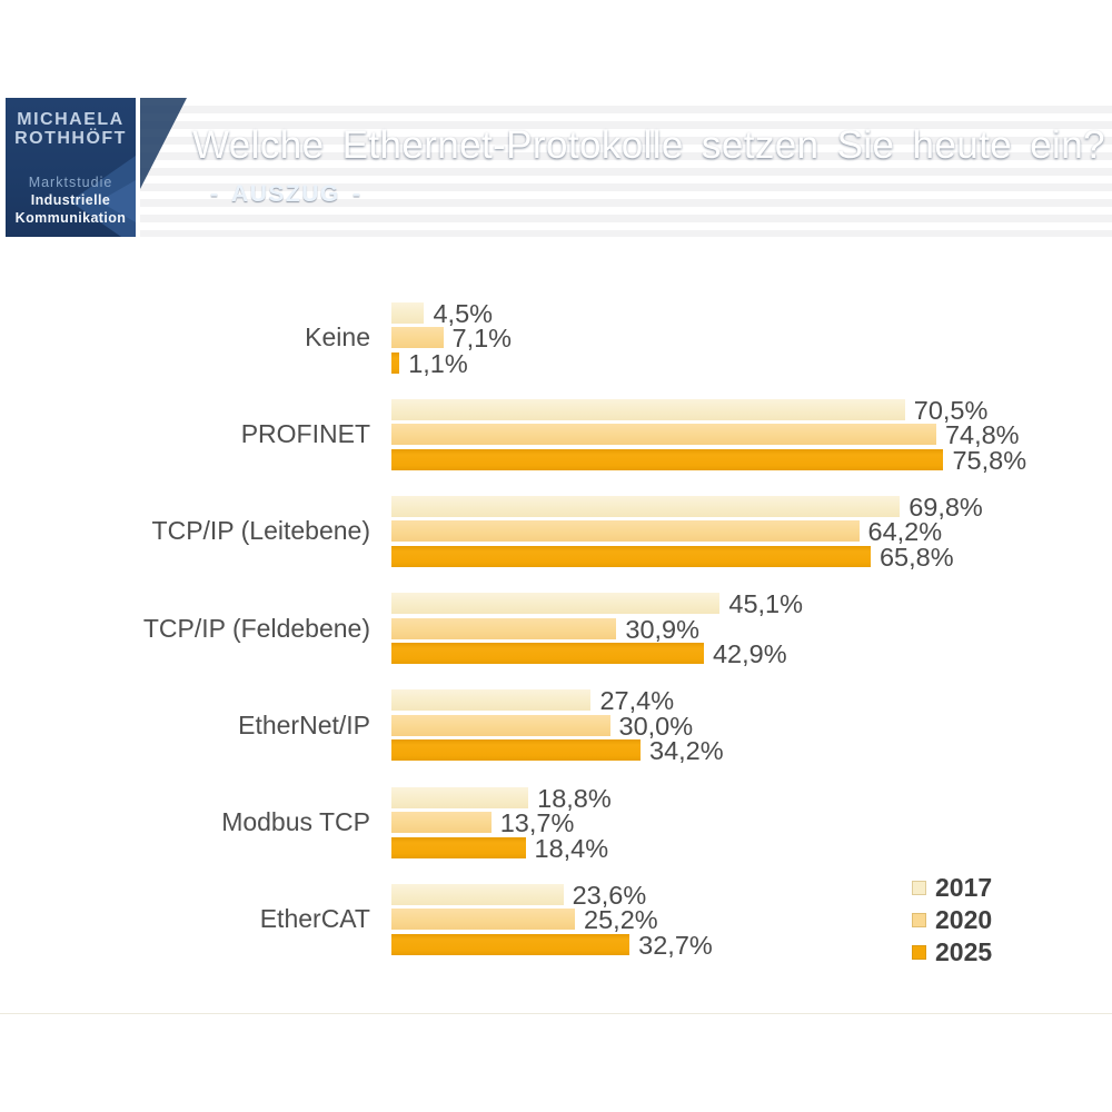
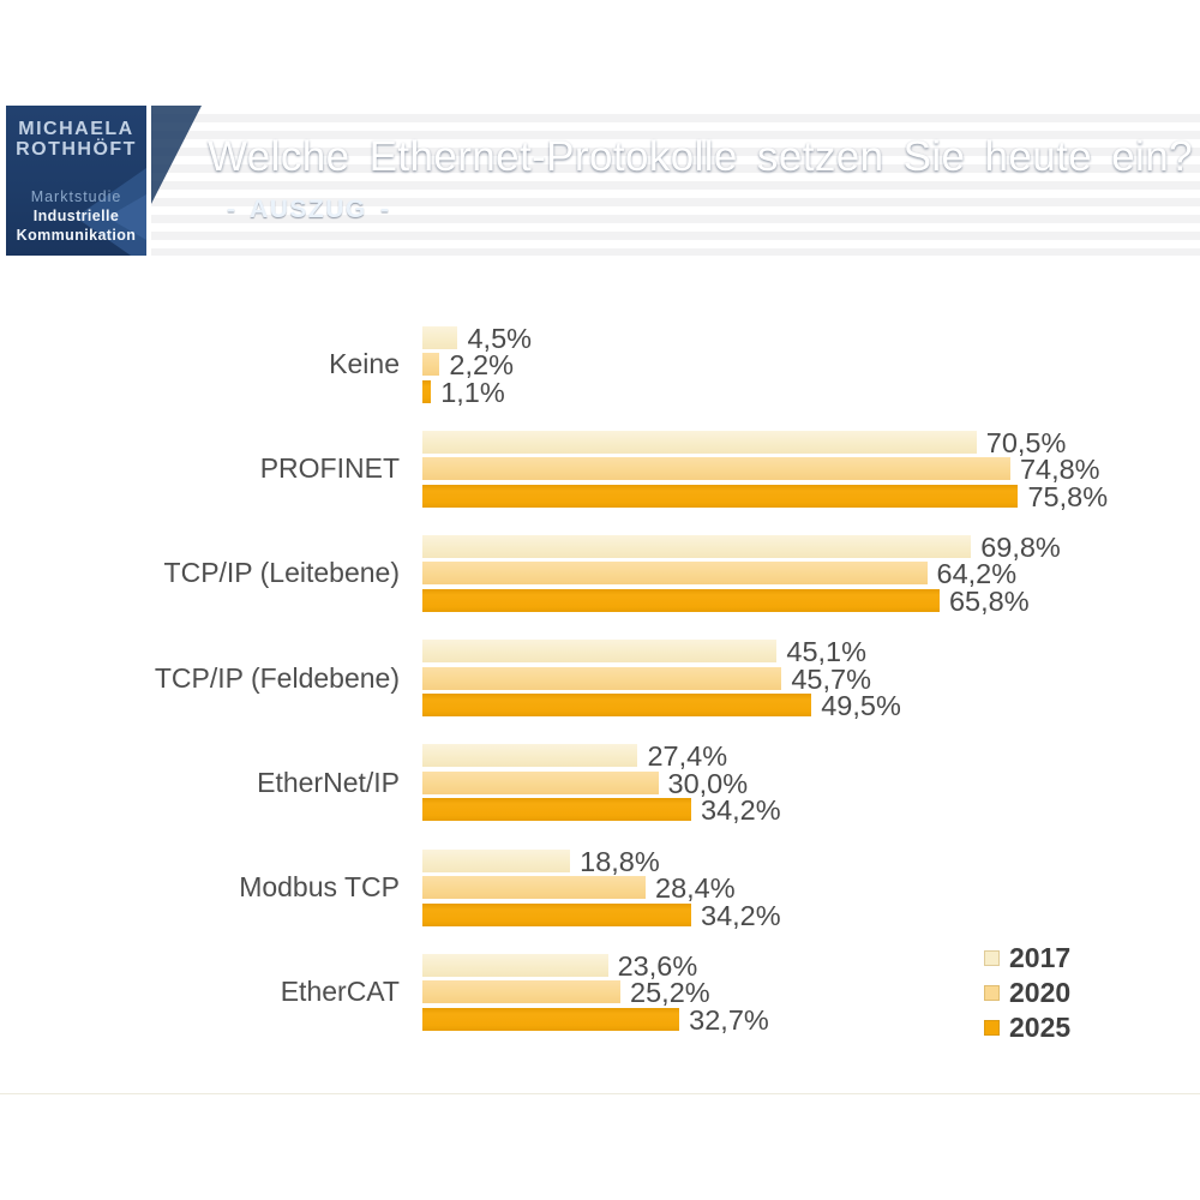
2020/Keine: 7,1% -> 2,2%
2020/TCP/IP (Feldebene): 30,9% -> 45,7%
2025/TCP/IP (Feldebene): 42,9% -> 49,5%
2020/Modbus TCP: 13,7% -> 28,4%
2025/Modbus TCP: 18,4% -> 34,2%
